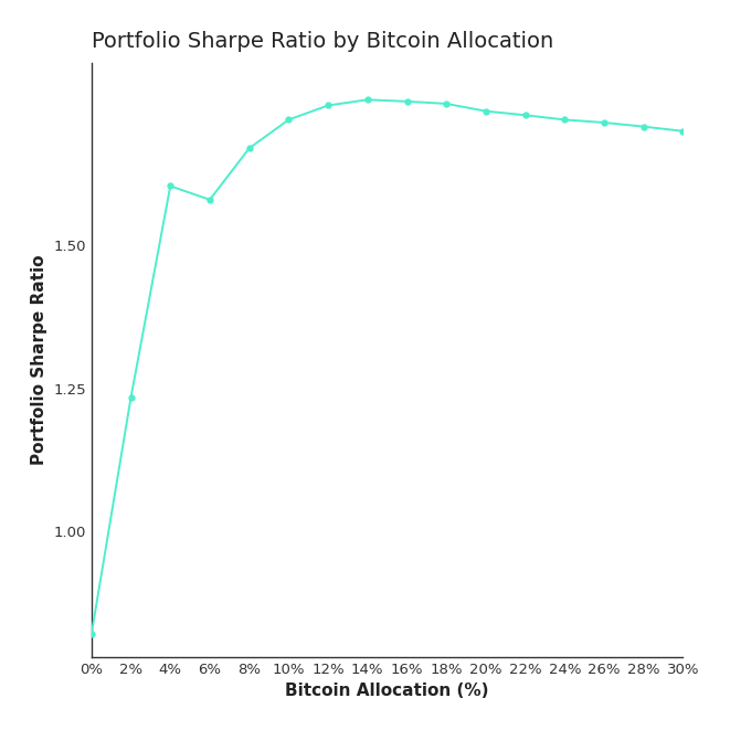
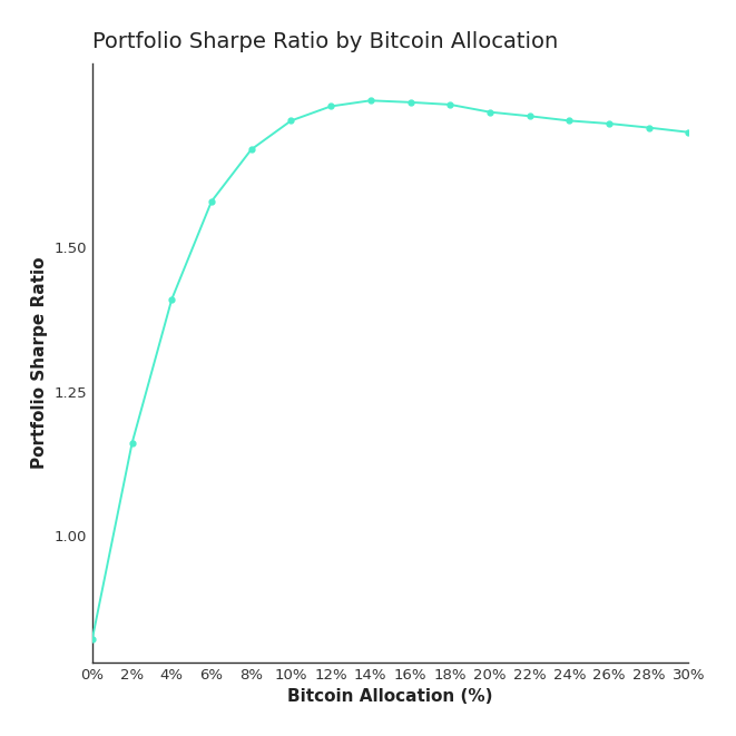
2%: 1.234 -> 1.160
4%: 1.604 -> 1.410
